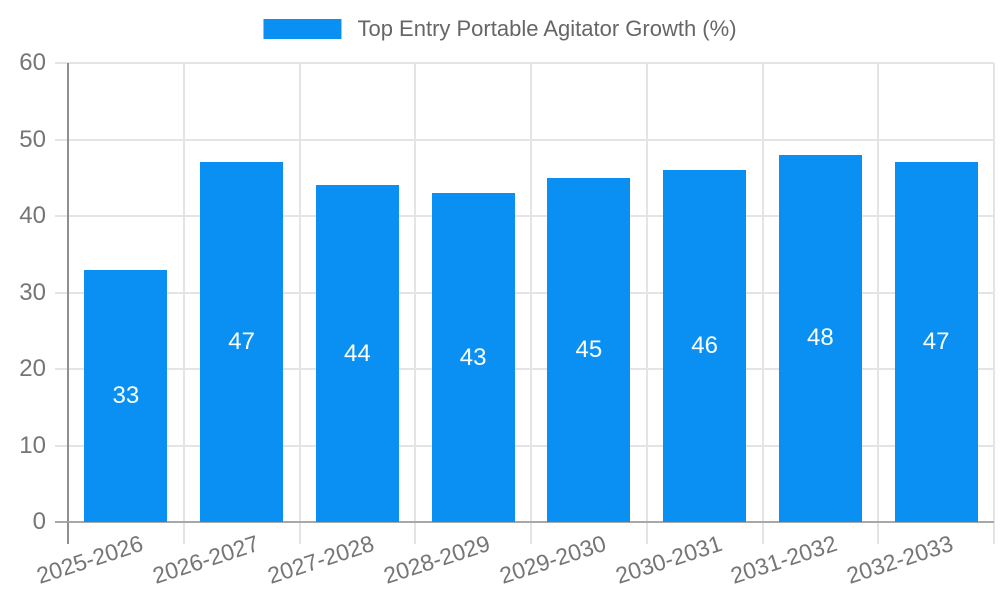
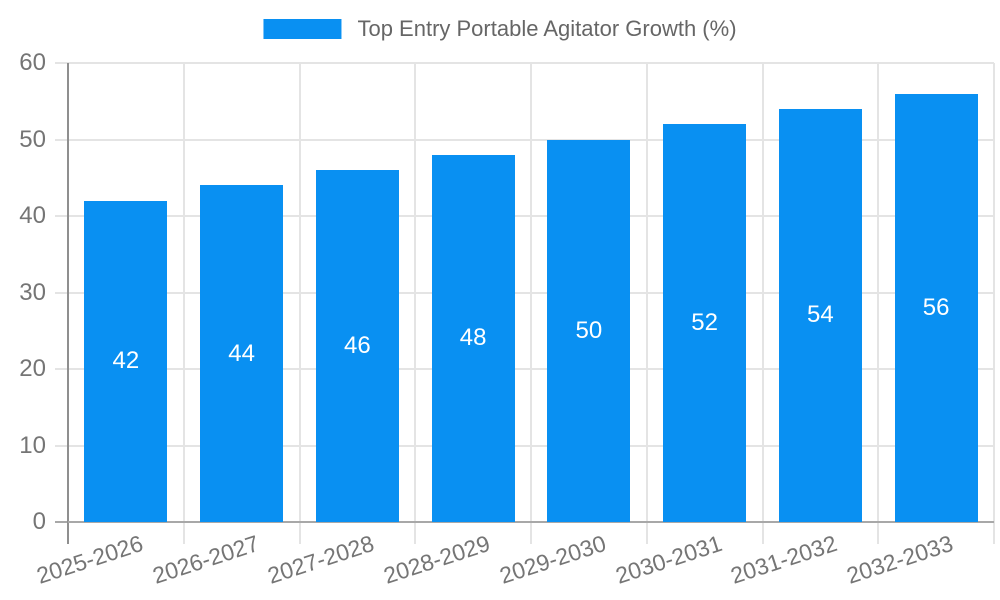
2025-2026: 33 -> 42
2026-2027: 47 -> 44
2027-2028: 44 -> 46
2028-2029: 43 -> 48
2029-2030: 45 -> 50
2030-2031: 46 -> 52
2031-2032: 48 -> 54
2032-2033: 47 -> 56
